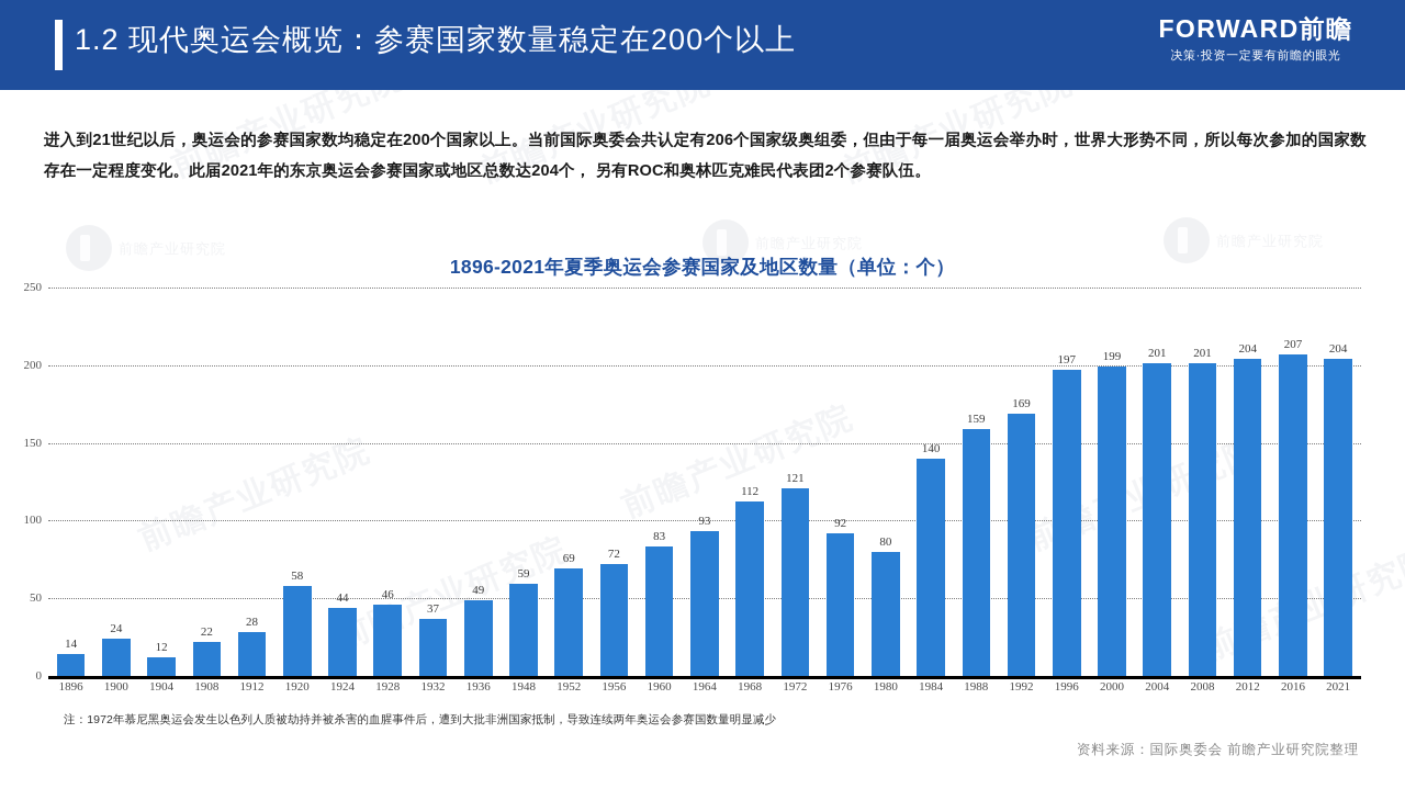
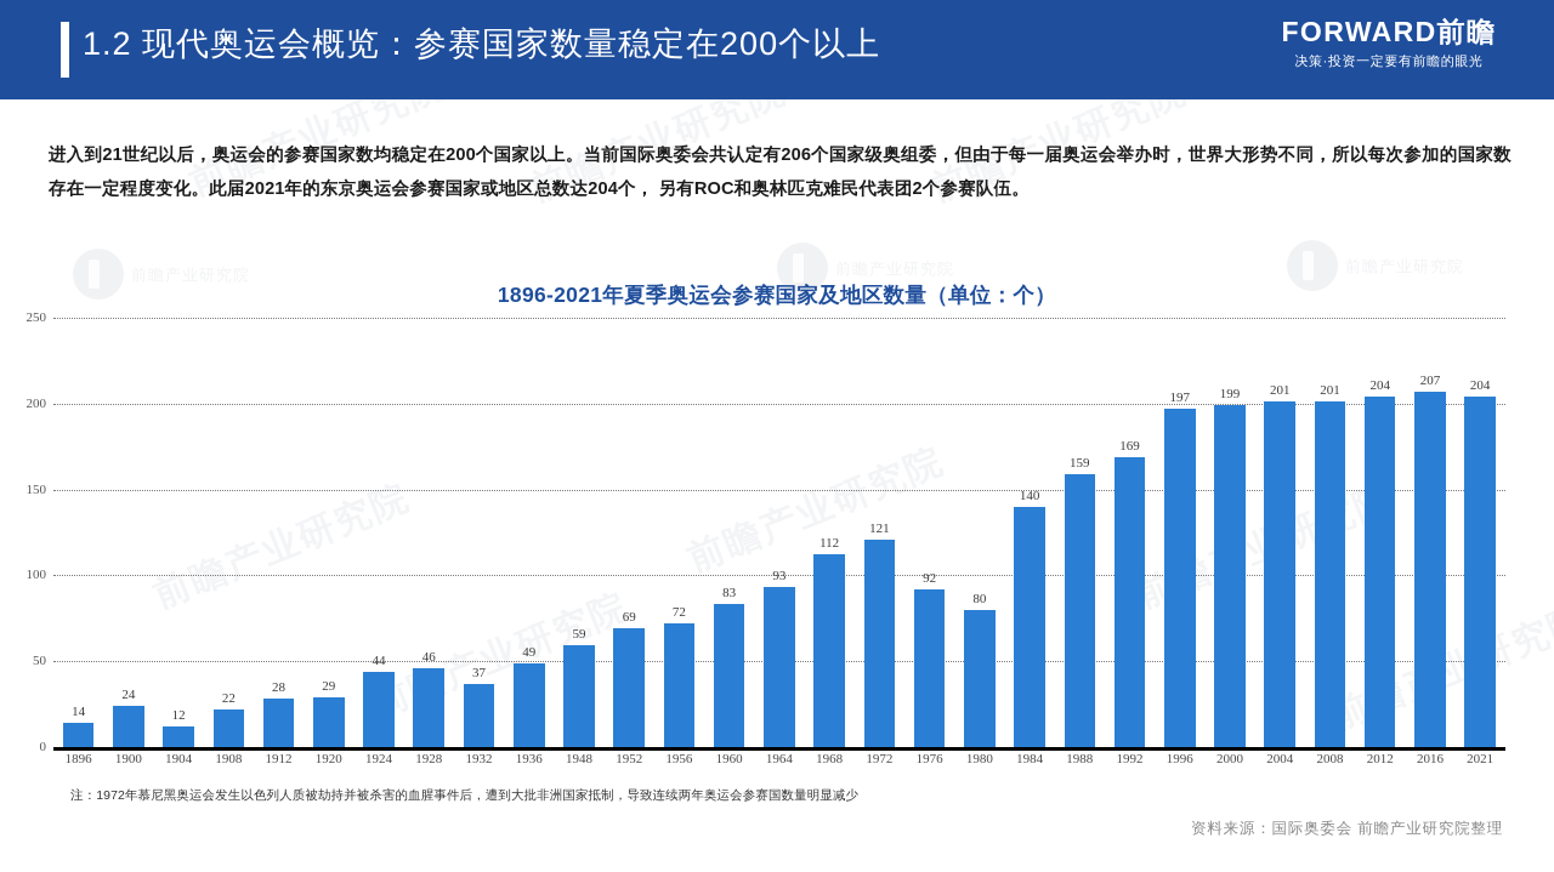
1920: 58 -> 29
